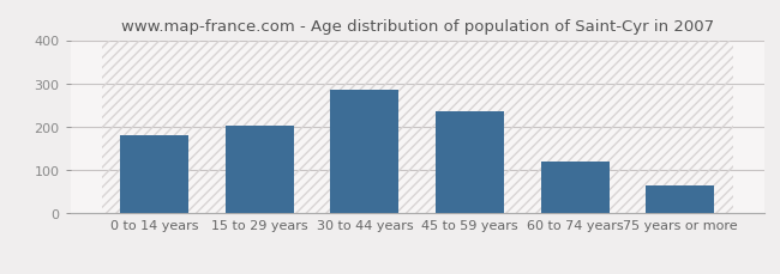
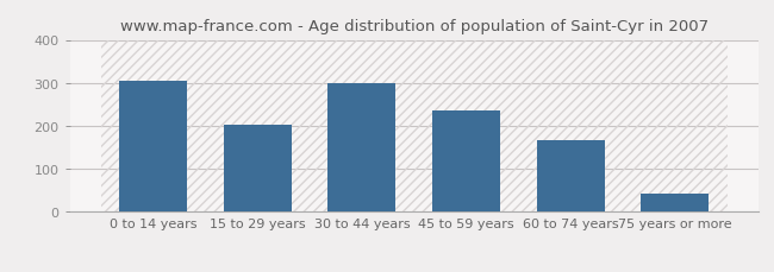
0 to 14 years: 180 -> 305
30 to 44 years: 285 -> 300
60 to 74 years: 120 -> 168
75 years or more: 65 -> 42
